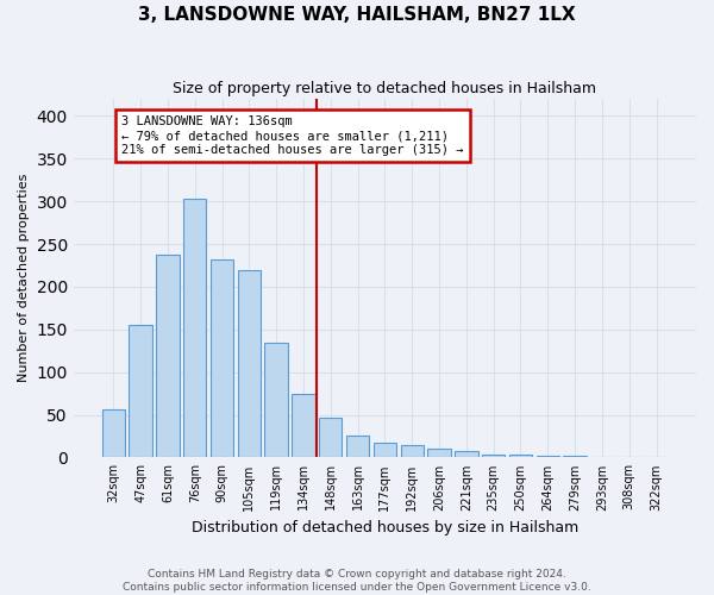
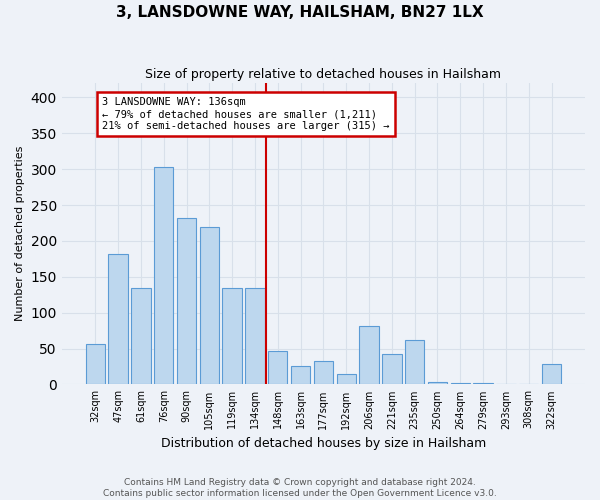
47sqm: 155 -> 182
61sqm: 237 -> 134
134sqm: 75 -> 134
177sqm: 17 -> 32
206sqm: 10 -> 82
221sqm: 7 -> 42
235sqm: 4 -> 62
322sqm: 1 -> 28
